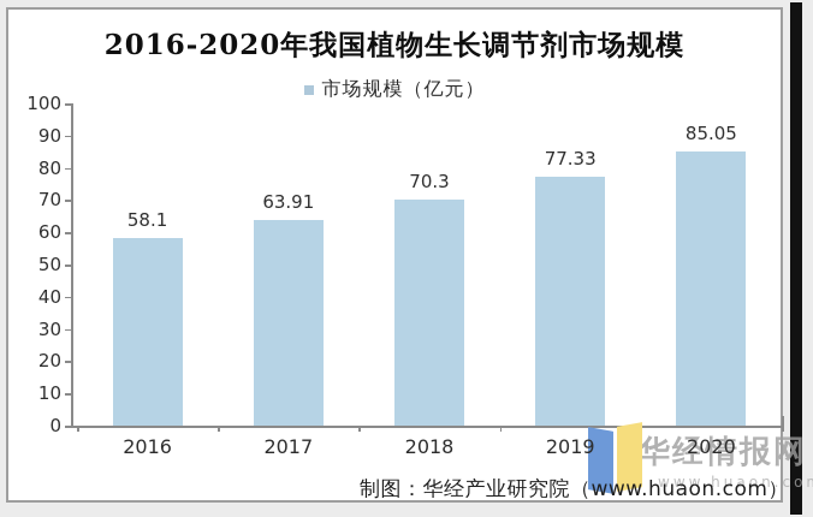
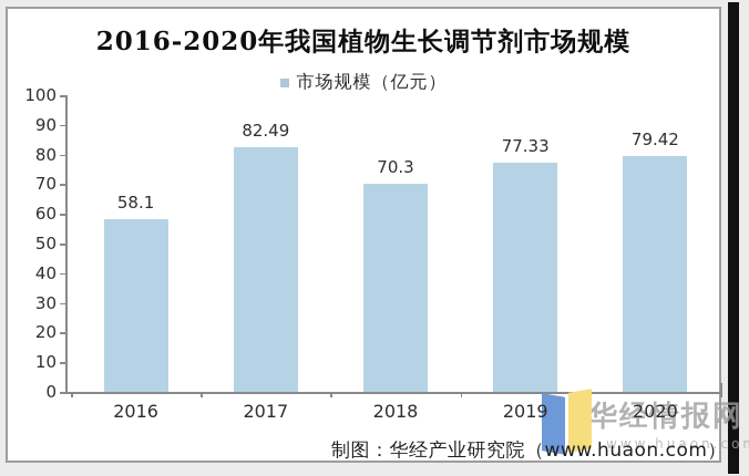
2017: 63.91 -> 82.49
2020: 85.05 -> 79.42
